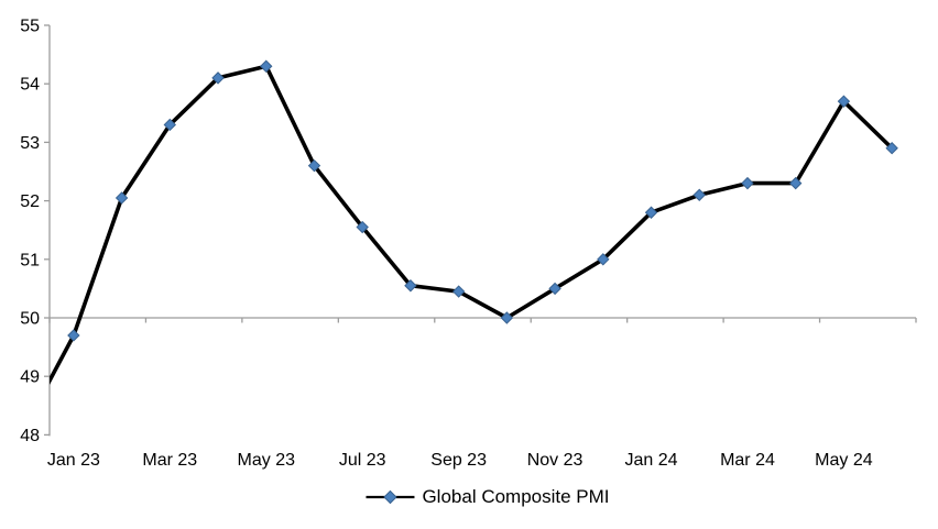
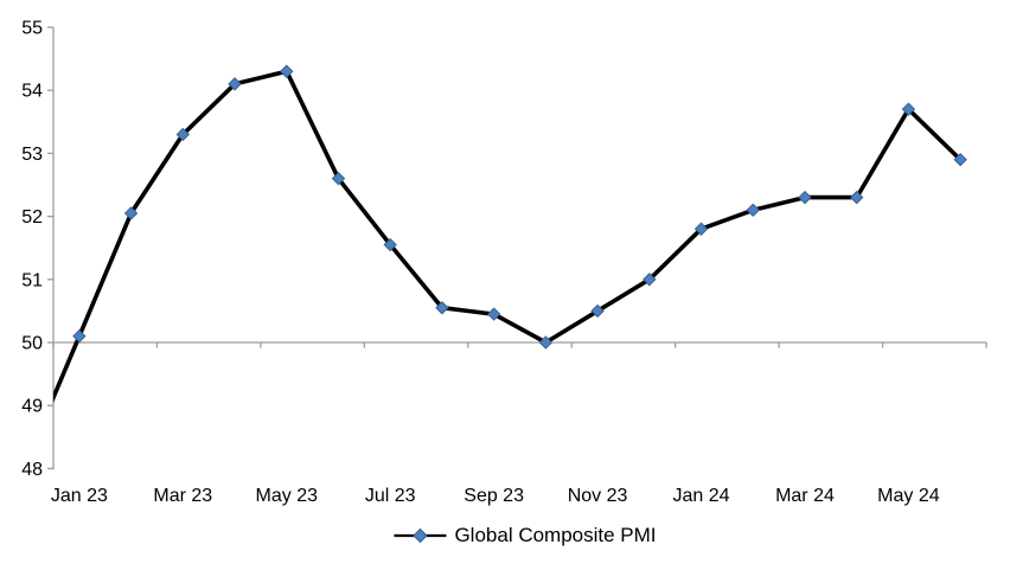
Jan 23: 49.7 -> 50.1
